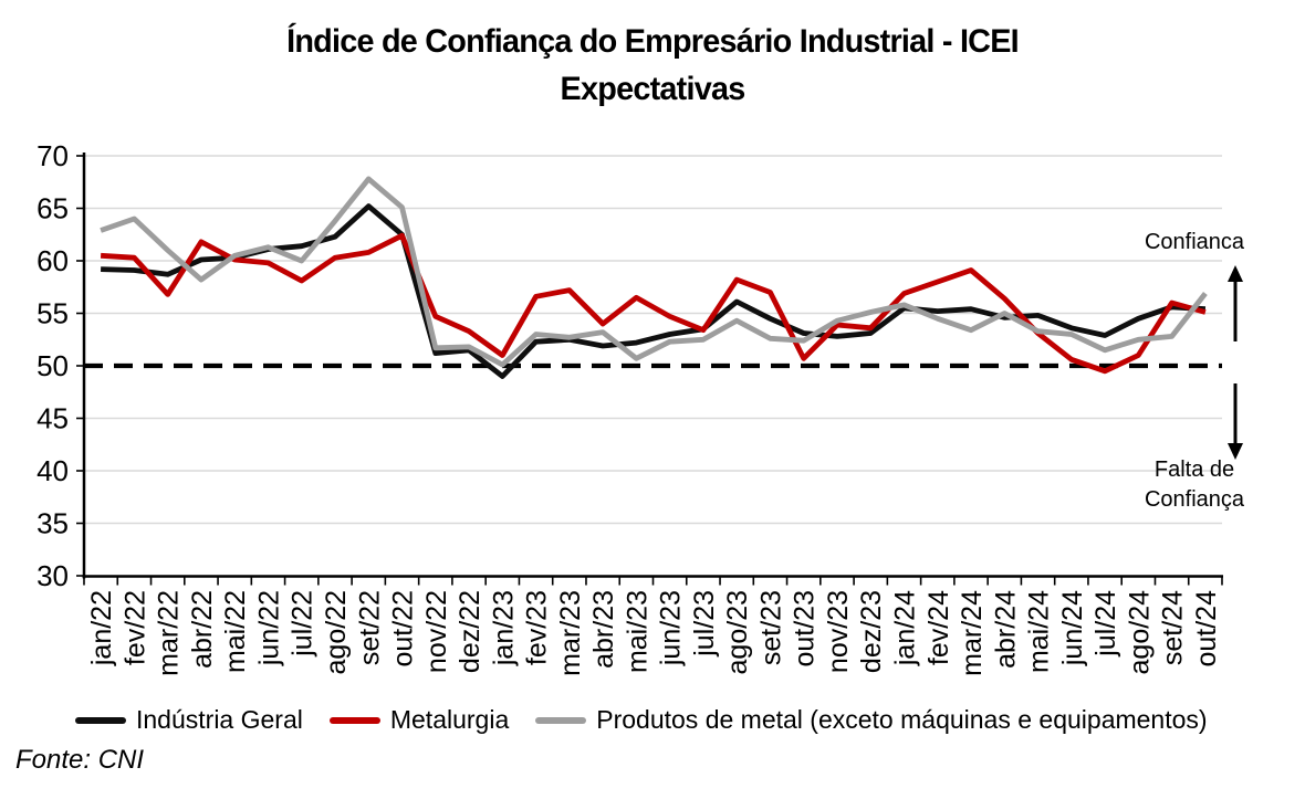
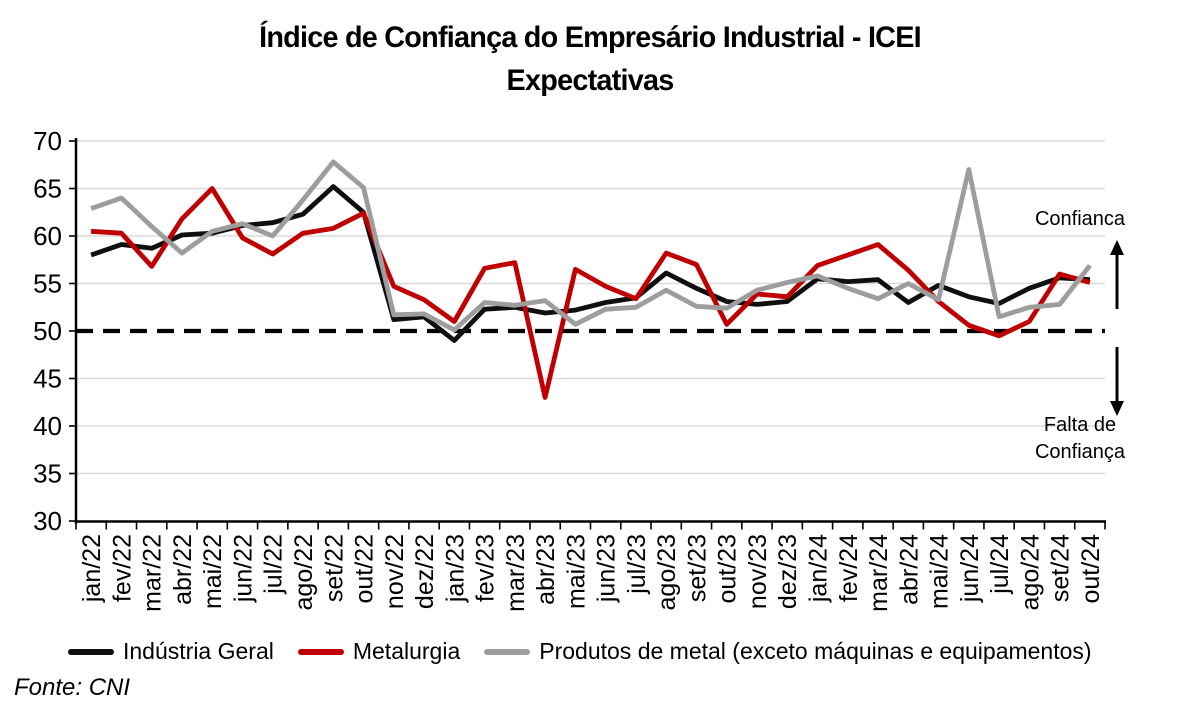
Indústria Geral/jan/22: 59 -> 58
Metalurgia/mai/22: 60 -> 65
Metalurgia/abr/23: 54 -> 43
Indústria Geral/abr/24: 55 -> 53
Produtos de metal (exceto máquinas e equipamentos)/jun/24: 53 -> 67
